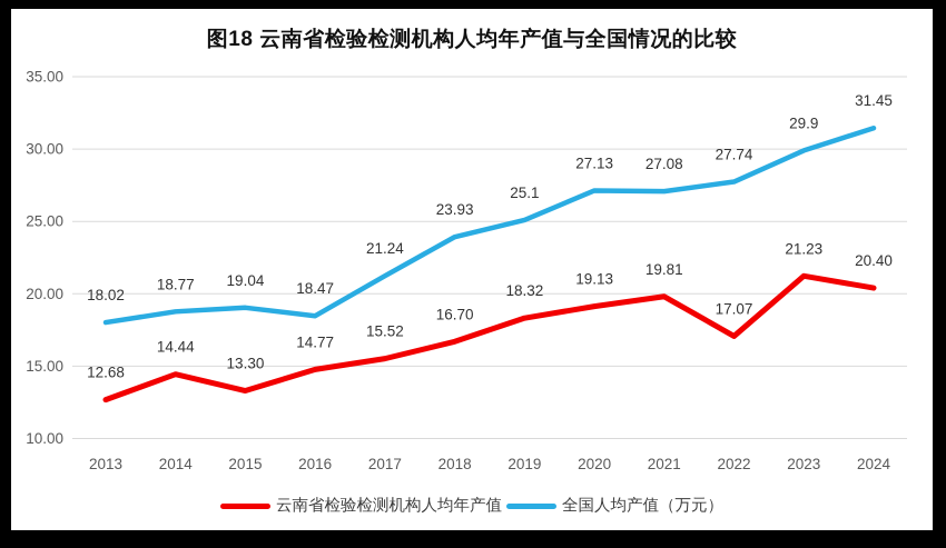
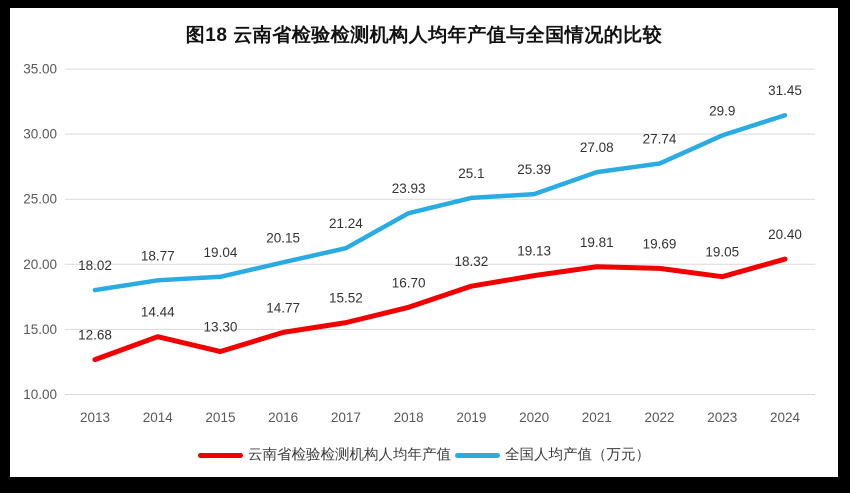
全国人均产值（万元）/2016: 18.47 -> 20.15
全国人均产值（万元）/2020: 27.13 -> 25.39
云南省检验检测机构人均年产值/2022: 17.07 -> 19.69
云南省检验检测机构人均年产值/2023: 21.23 -> 19.05
